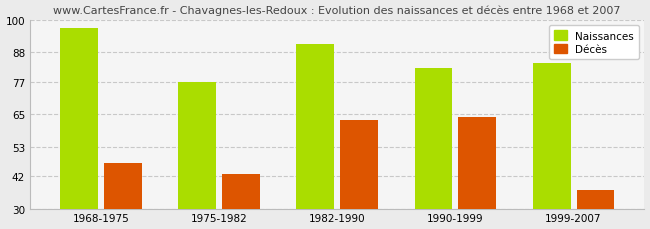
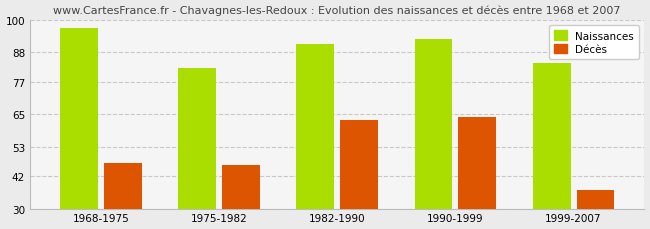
Naissances/1975-1982: 77 -> 82
Décès/1975-1982: 43 -> 46
Naissances/1990-1999: 82 -> 93
